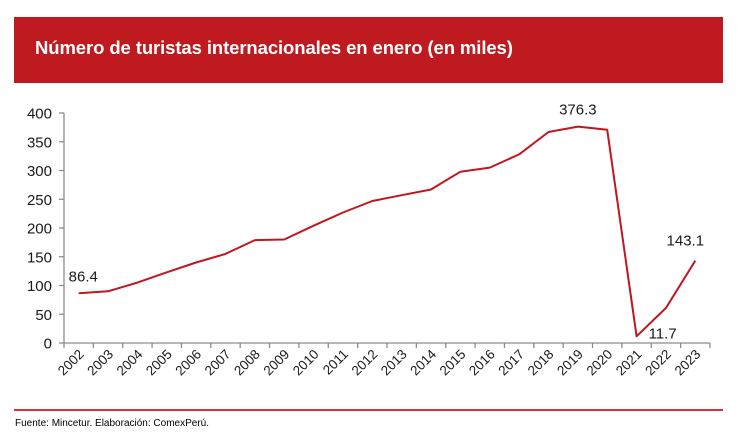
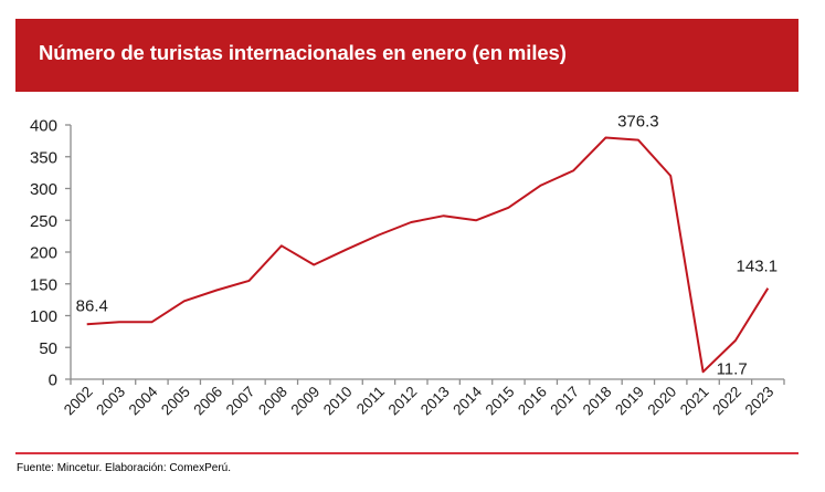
2004: 100 -> 90
2008: 180 -> 210
2014: 270 -> 250
2015: 300 -> 270
2018: 370 -> 380
2020: 370 -> 320
